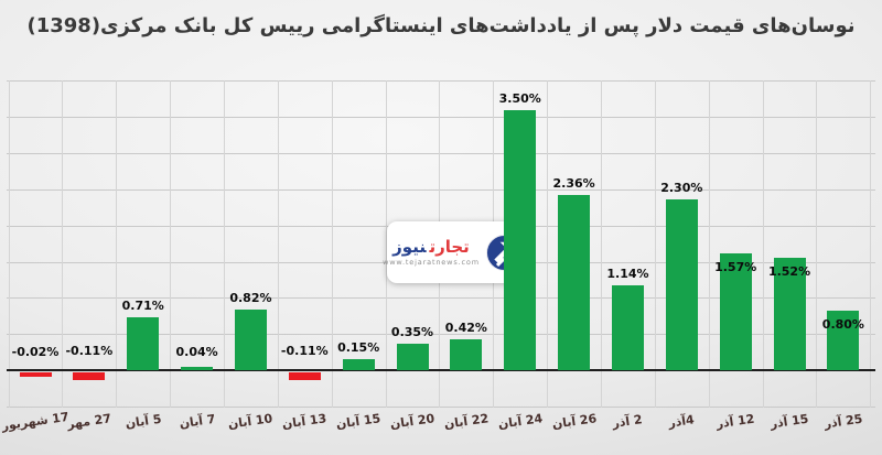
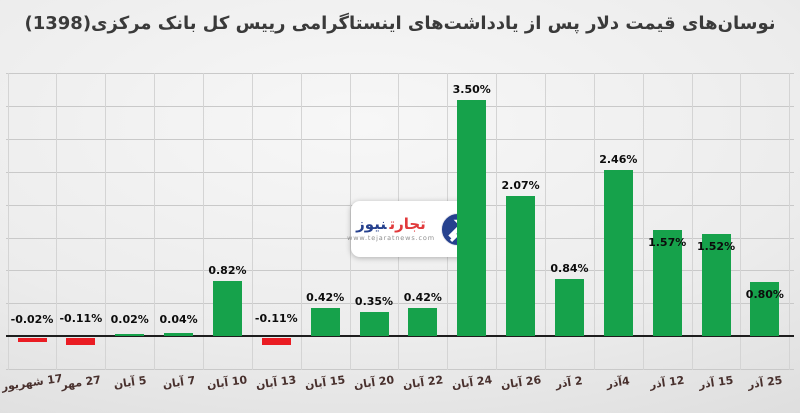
5 آبان: 0.71% -> 0.02%
15 آبان: 0.15% -> 0.42%
26 آبان: 2.36% -> 2.07%
2 آذر: 1.14% -> 0.84%
4آذر: 2.30% -> 2.46%
